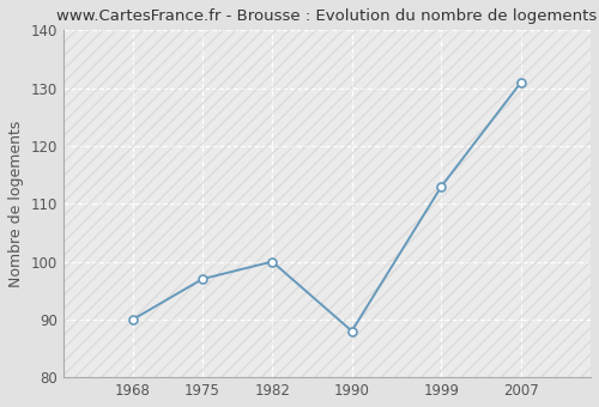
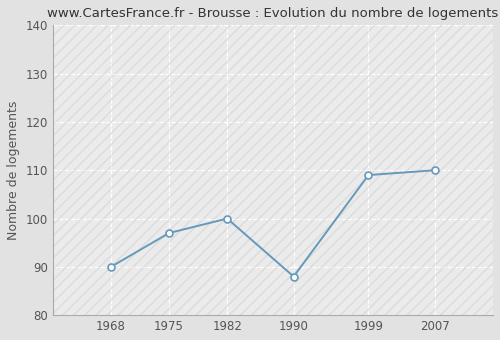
1999: 113 -> 109
2007: 131 -> 110
